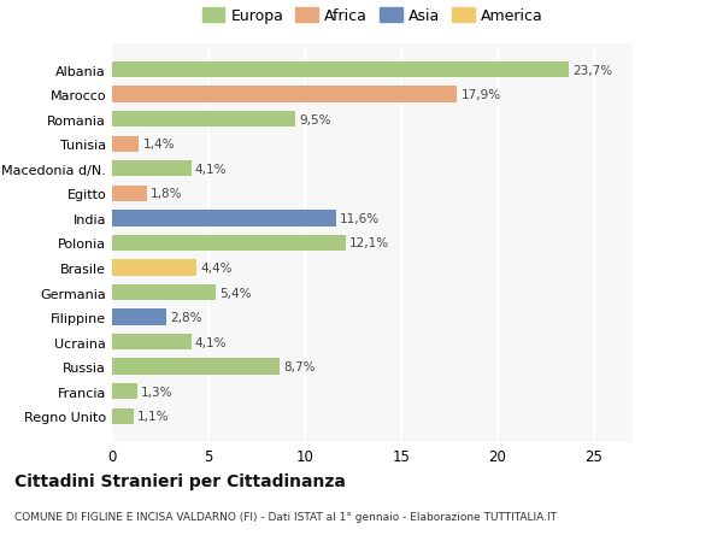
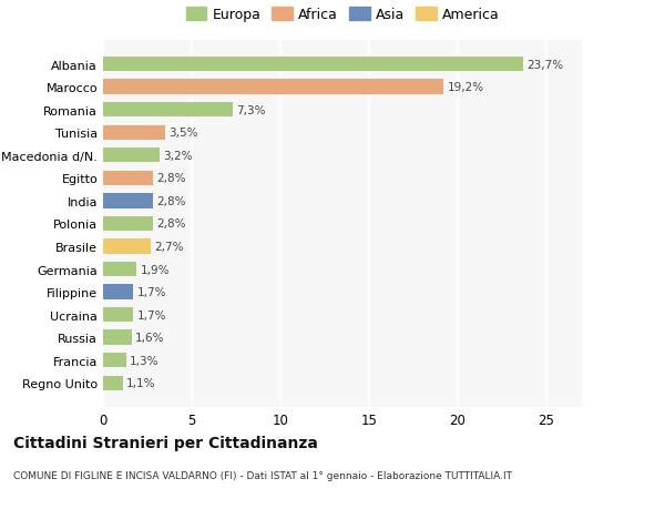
Marocco: 17,9% -> 19,2%
Romania: 9,5% -> 7,3%
Tunisia: 1,4% -> 3,5%
Macedonia d/N.: 4,1% -> 3,2%
Egitto: 1,8% -> 2,8%
India: 11,6% -> 2,8%
Polonia: 12,1% -> 2,8%
Brasile: 4,4% -> 2,7%
Germania: 5,4% -> 1,9%
Filippine: 2,8% -> 1,7%
Ucraina: 4,1% -> 1,7%
Russia: 8,7% -> 1,6%
